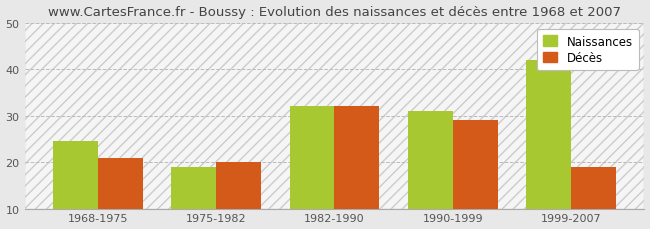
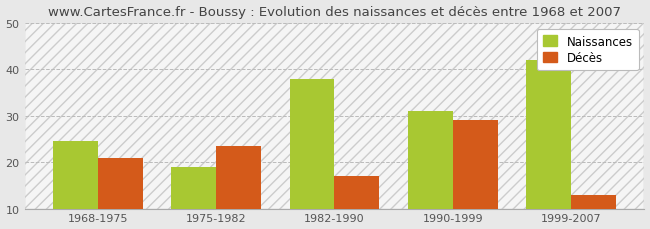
Décès/1975-1982: 20.0 -> 23.5
Naissances/1982-1990: 32.0 -> 38.0
Décès/1982-1990: 32.0 -> 17.0
Décès/1999-2007: 19.0 -> 13.0
